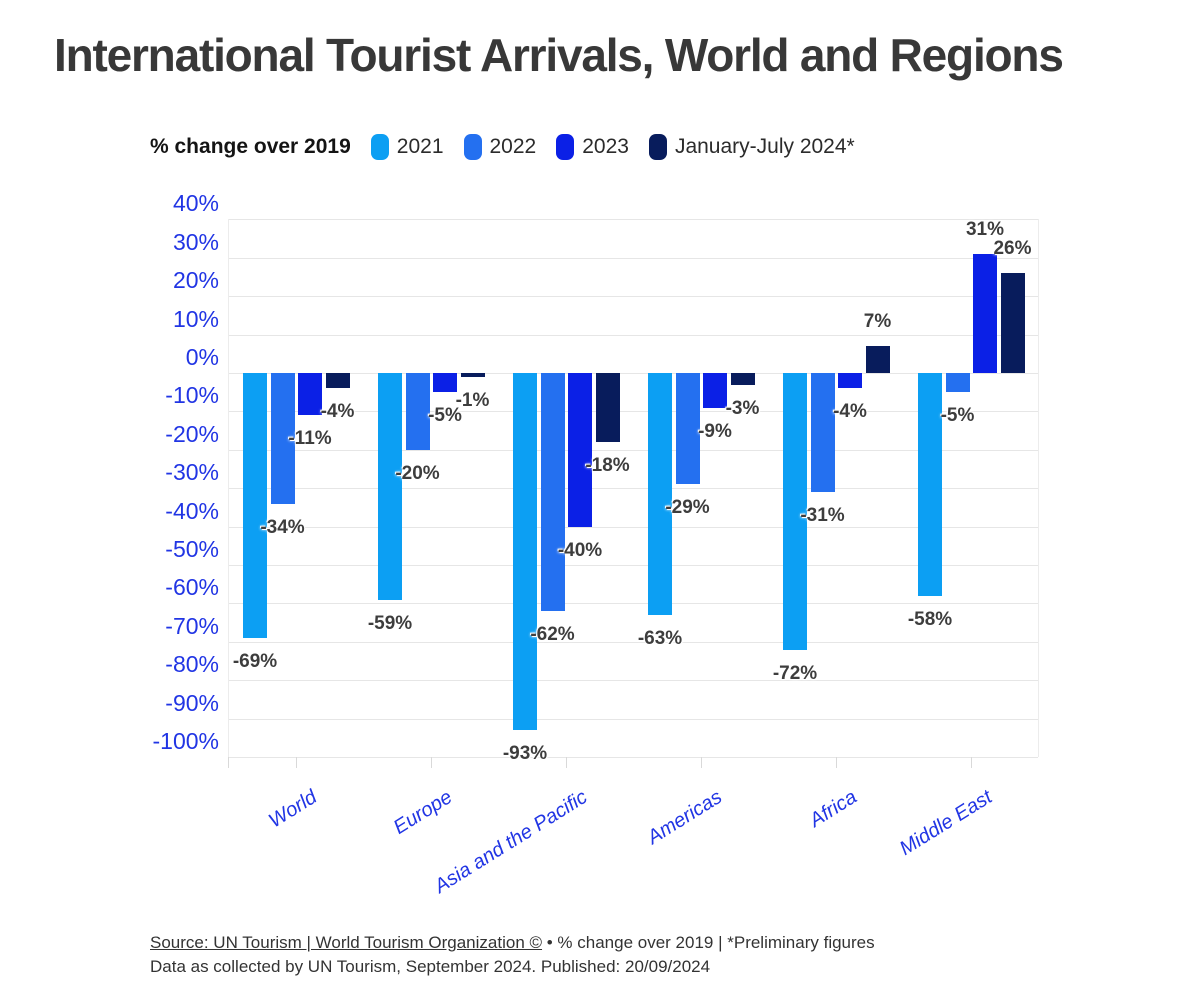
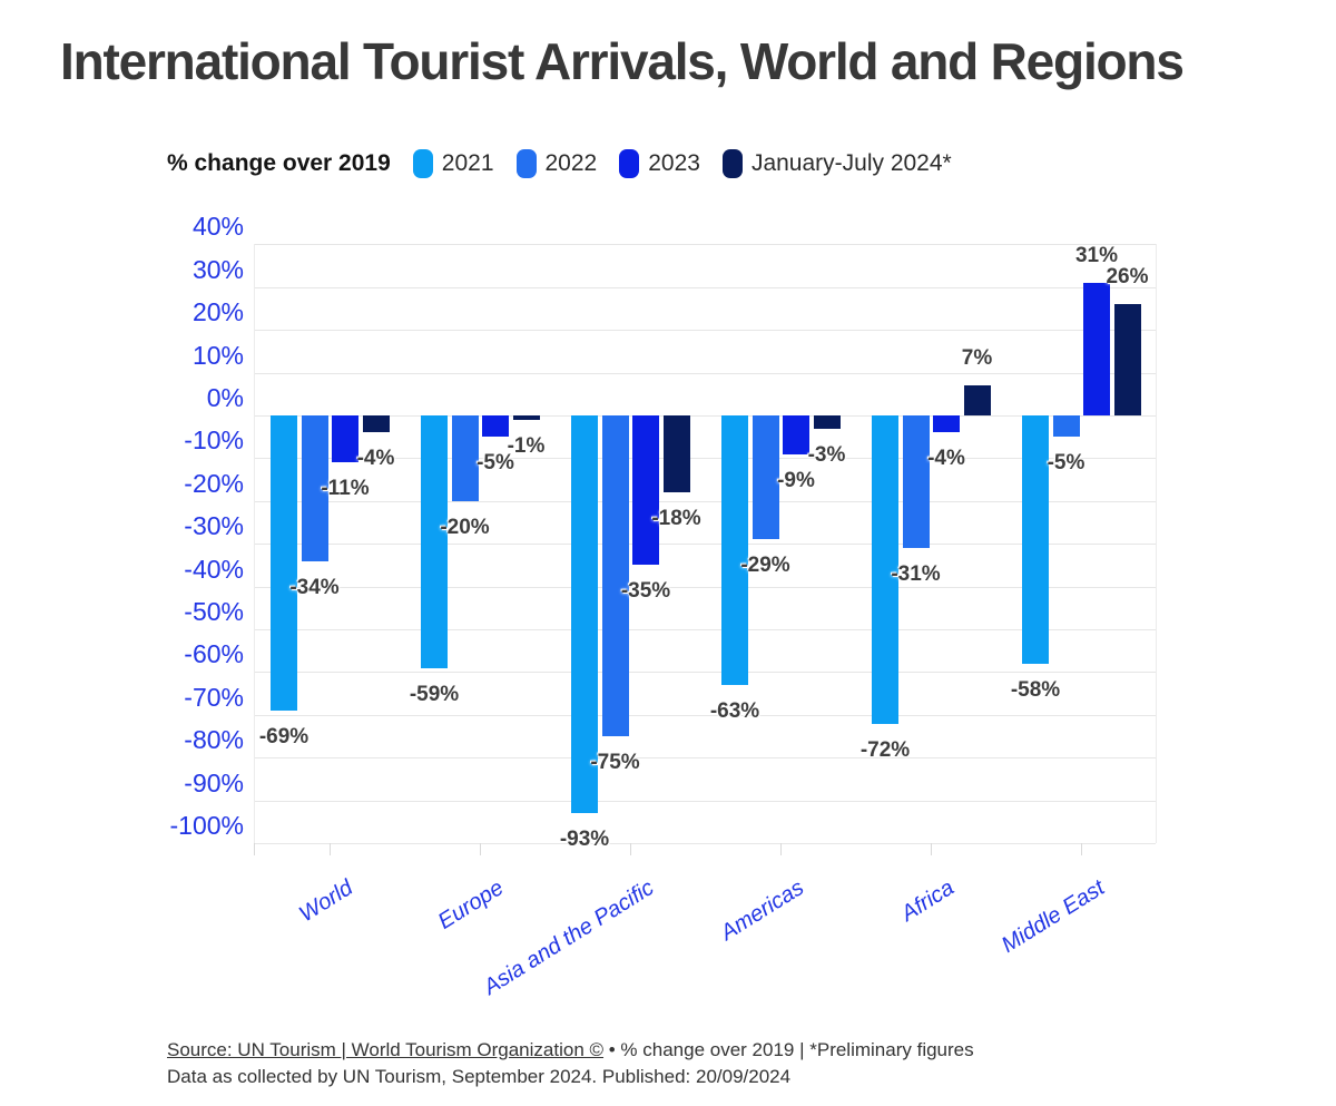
2022/Asia and the Pacific: -62% -> -75%
2023/Asia and the Pacific: -40% -> -35%
